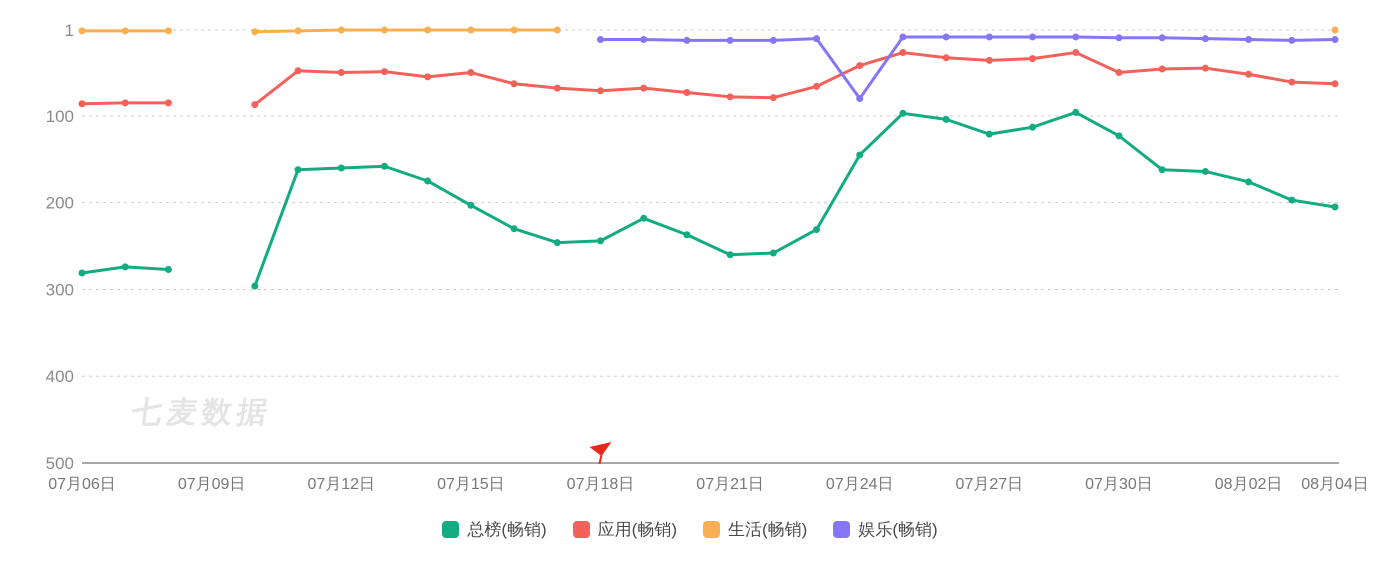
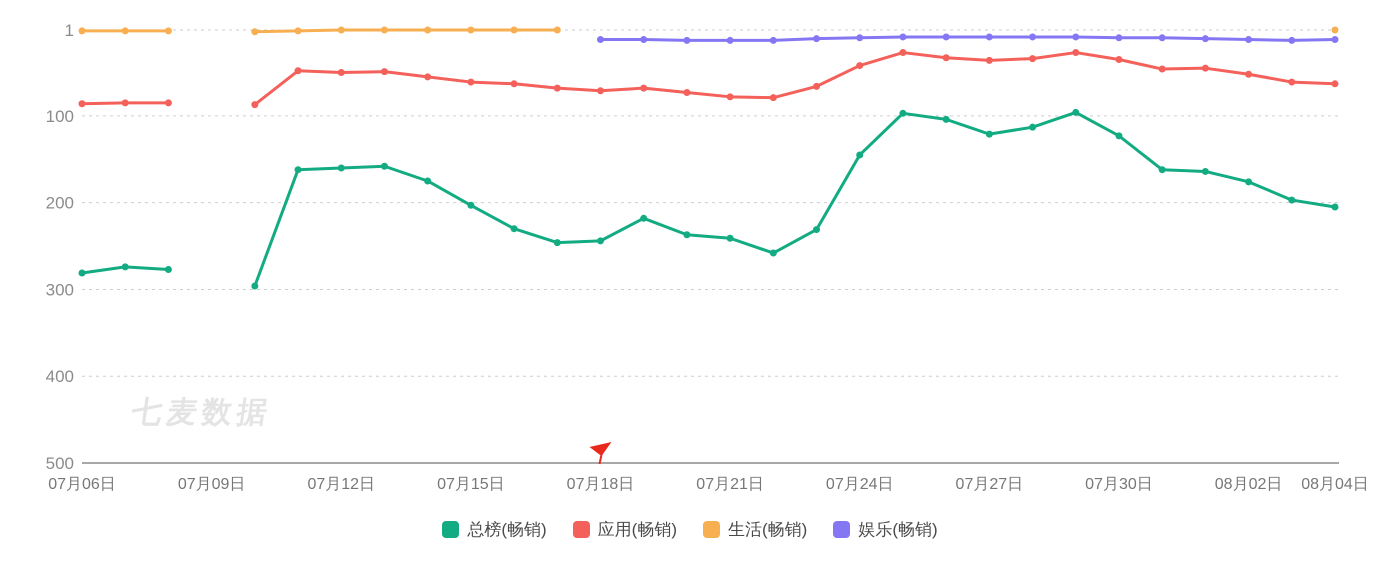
应用(畅销)/07月15日: 50 -> 60
总榜(畅销)/07月21日: 260 -> 240
娱乐(畅销)/07月24日: 80 -> 10
应用(畅销)/07月30日: 50 -> 40
